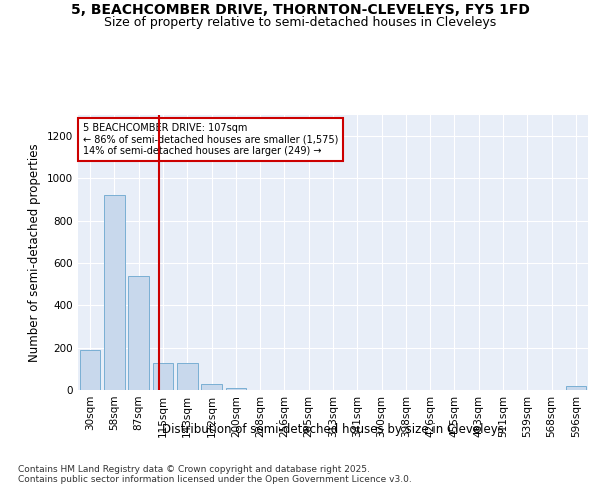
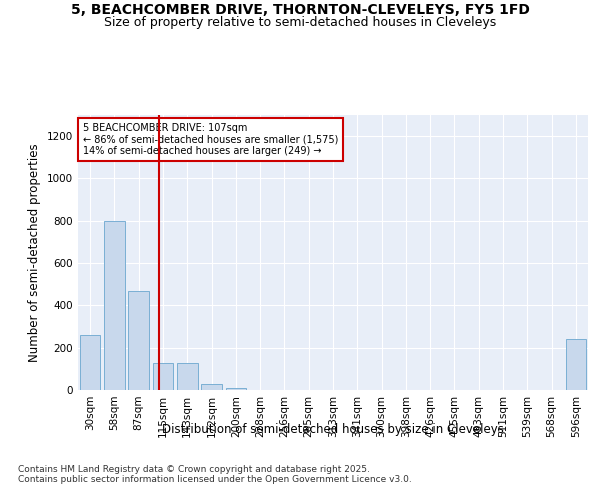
30sqm: 190 -> 260
58sqm: 920 -> 800
87sqm: 540 -> 470
596sqm: 20 -> 240
